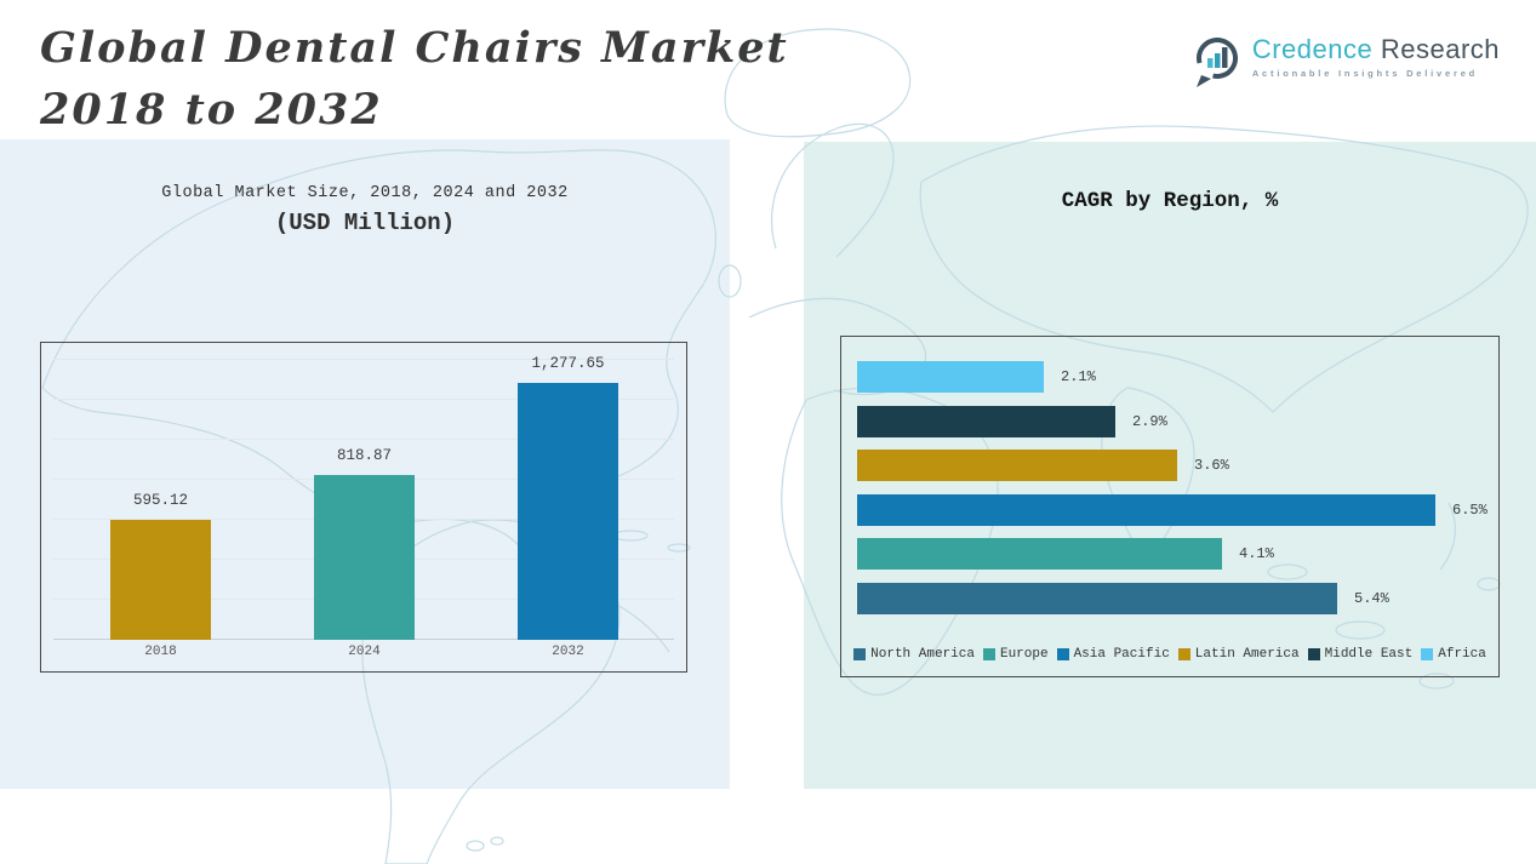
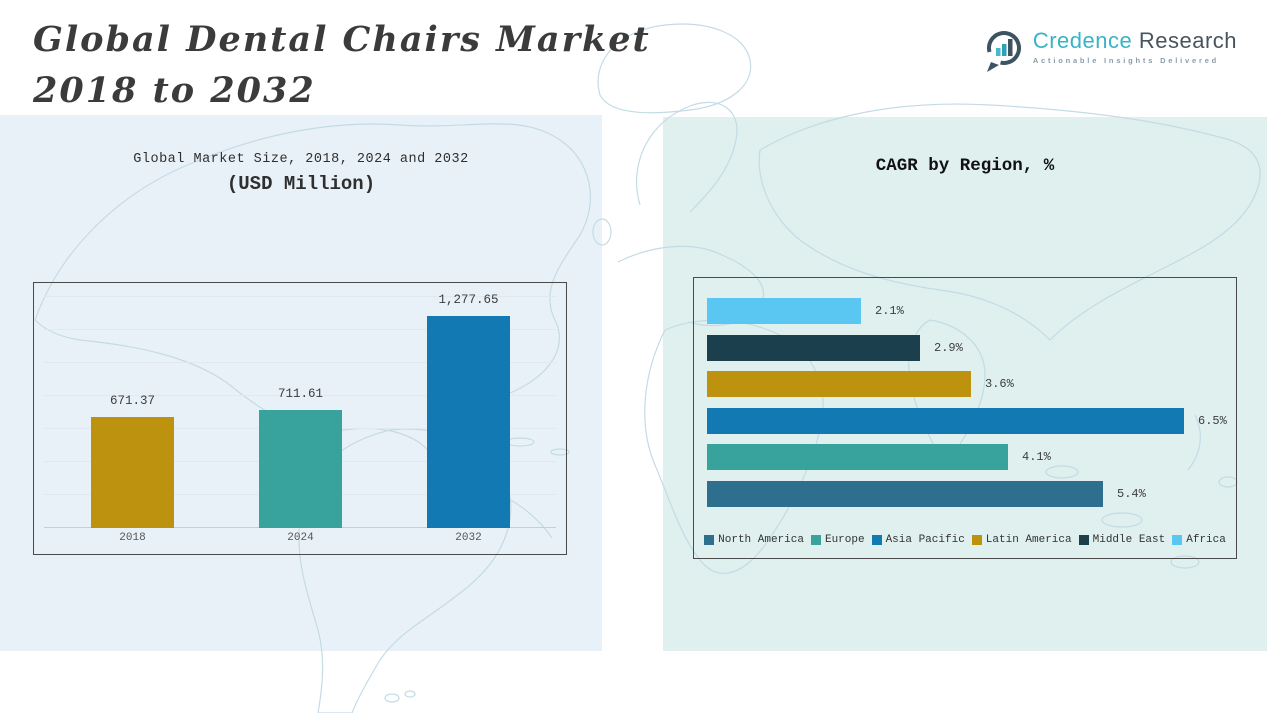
Global Market Size, 2018, 2024 and 2032/2018: 595.12 -> 671.37
Global Market Size, 2018, 2024 and 2032/2024: 818.87 -> 711.61
